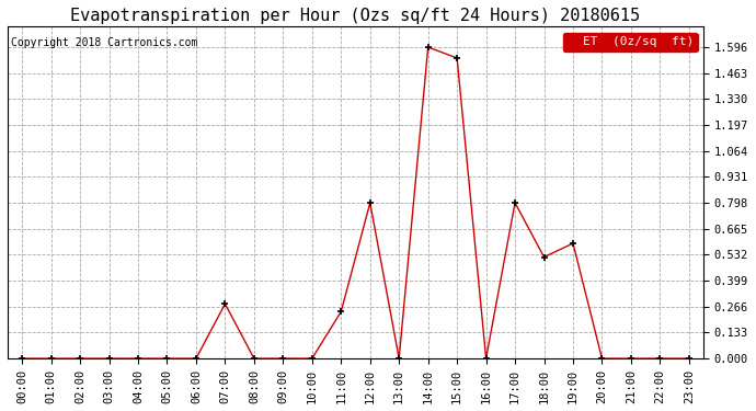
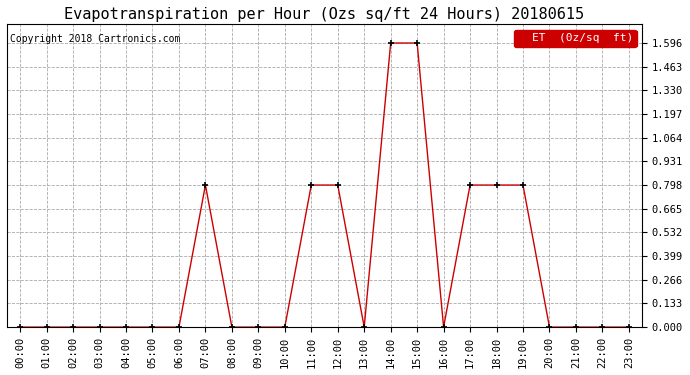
07:00: 0.28 -> 0.80
11:00: 0.24 -> 0.80
15:00: 1.54 -> 1.60
18:00: 0.52 -> 0.80
19:00: 0.59 -> 0.80
